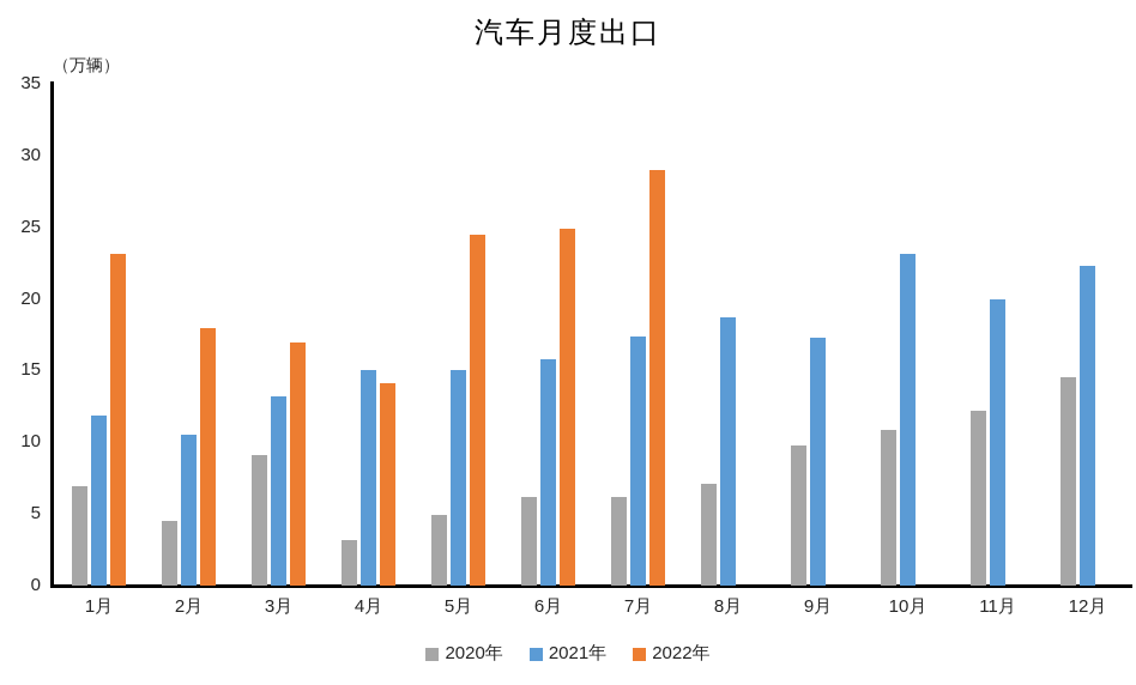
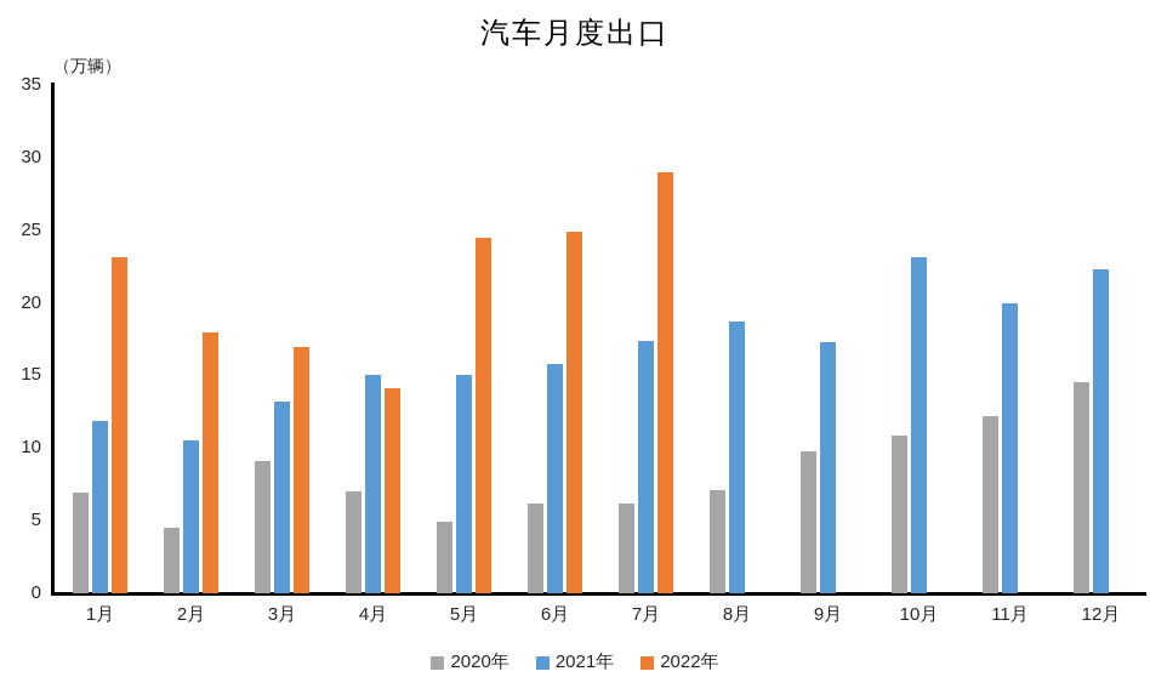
2020年/4月: 3.2 -> 7.0
